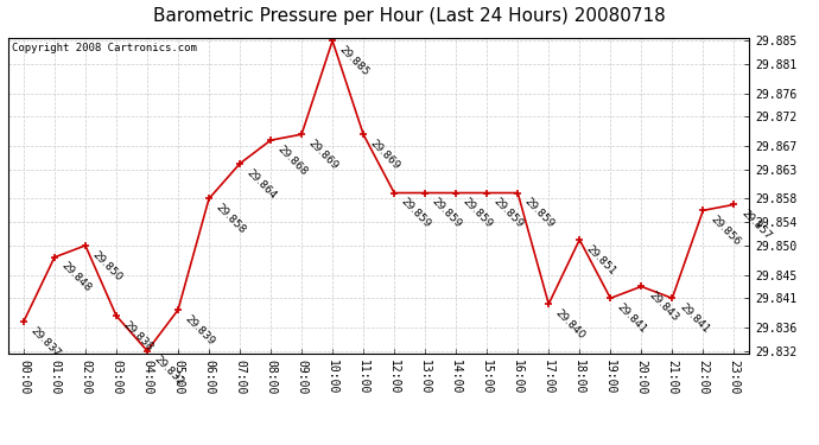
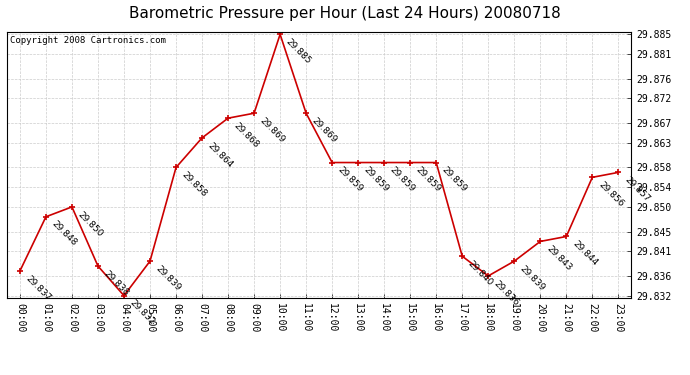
18:00: 29.851 -> 29.836
19:00: 29.841 -> 29.839
21:00: 29.841 -> 29.844
